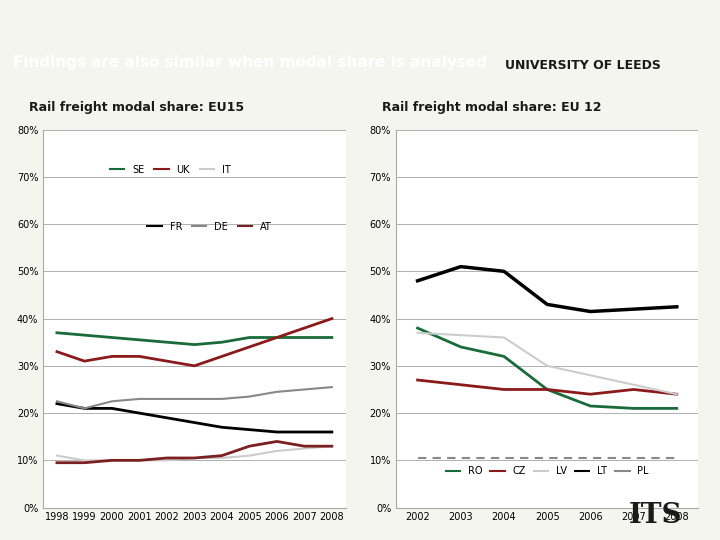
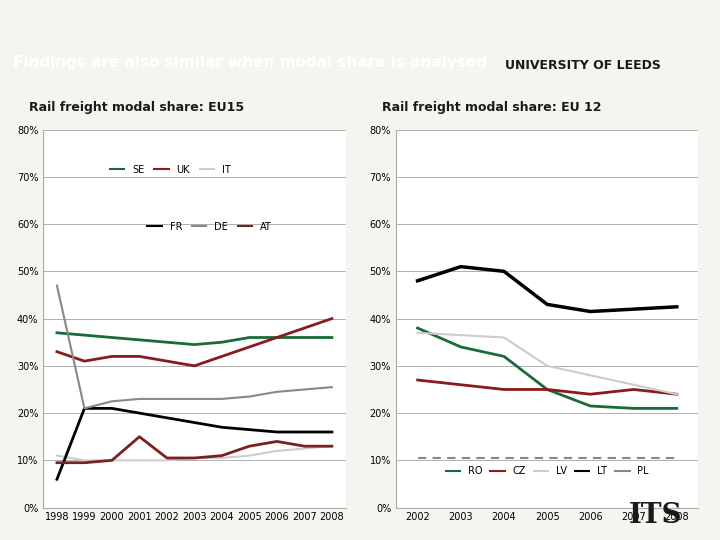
FR/1998: 22.0% -> 6.0%
DE/1998: 22.5% -> 47.0%
AT/2001: 10.0% -> 15.0%
